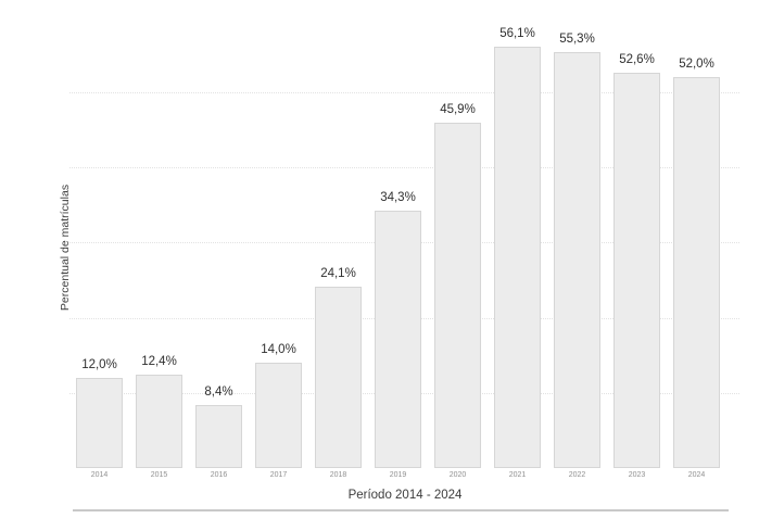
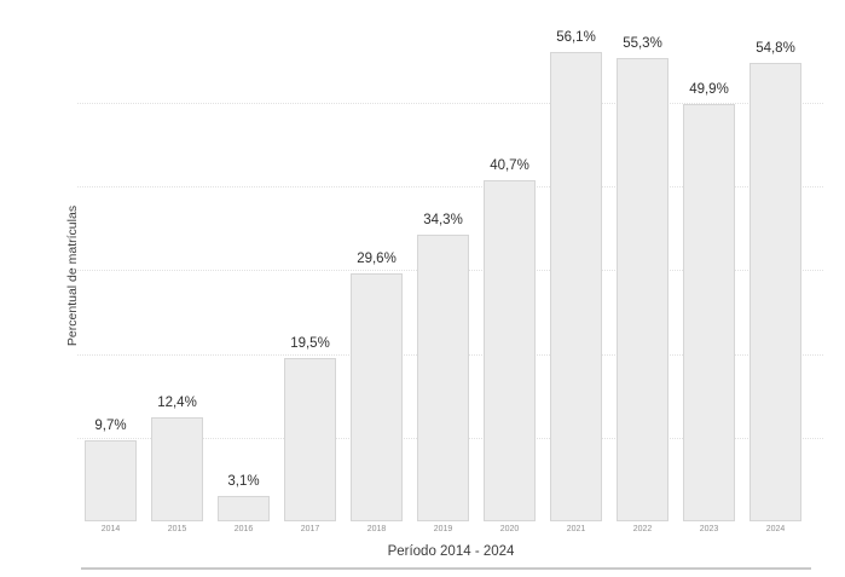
2014: 12,0% -> 9,7%
2016: 8,4% -> 3,1%
2017: 14,0% -> 19,5%
2018: 24,1% -> 29,6%
2020: 45,9% -> 40,7%
2023: 52,6% -> 49,9%
2024: 52,0% -> 54,8%
